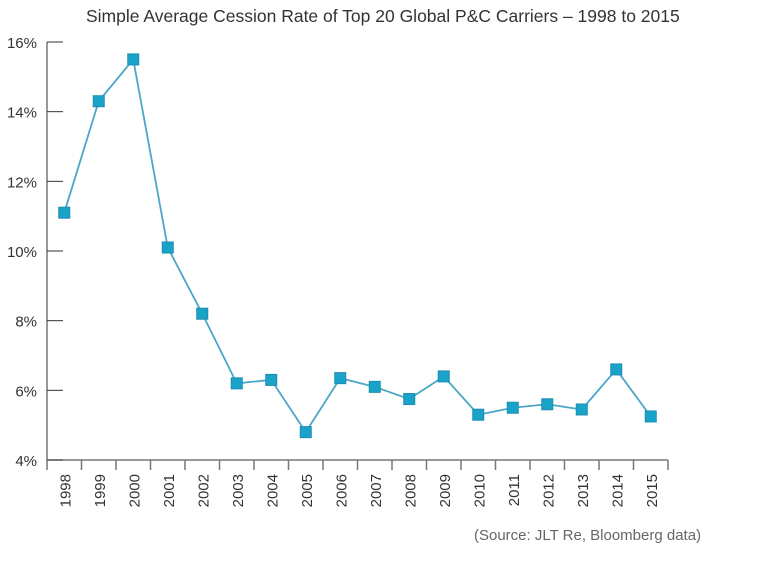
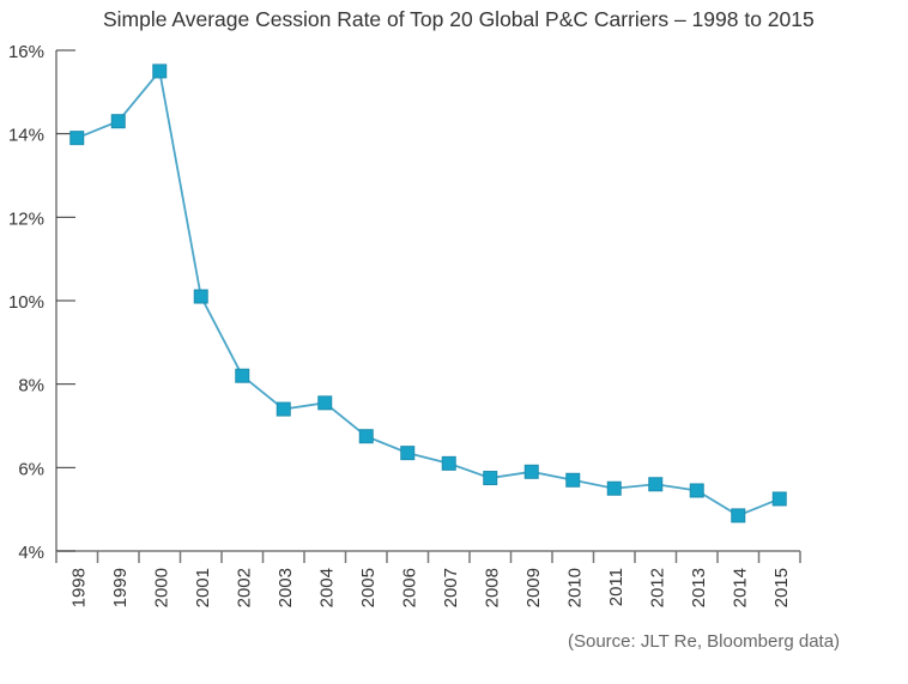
1998: 11.1% -> 13.9%
2003: 6.2% -> 7.4%
2004: 6.3% -> 7.5%
2005: 4.8% -> 6.8%
2009: 6.4% -> 5.9%
2010: 5.3% -> 5.7%
2014: 6.6% -> 4.8%
